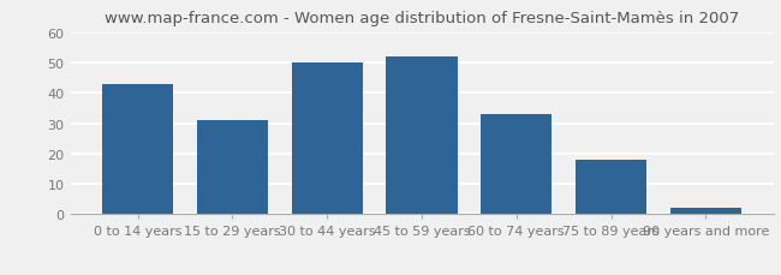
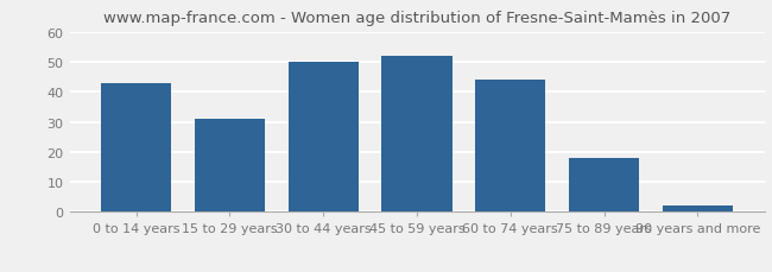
60 to 74 years: 33 -> 44
